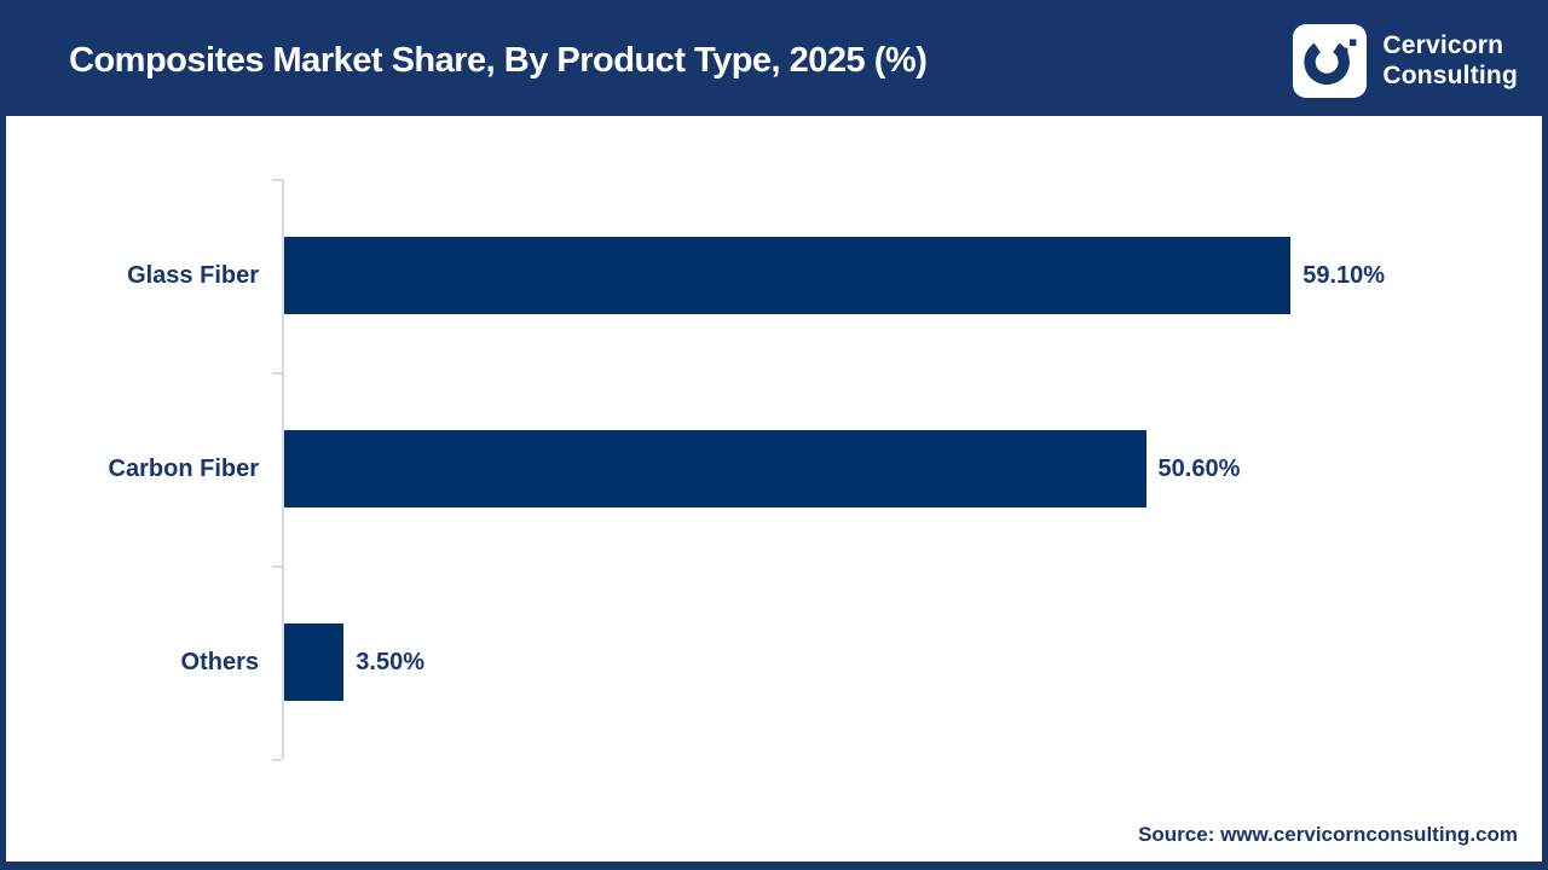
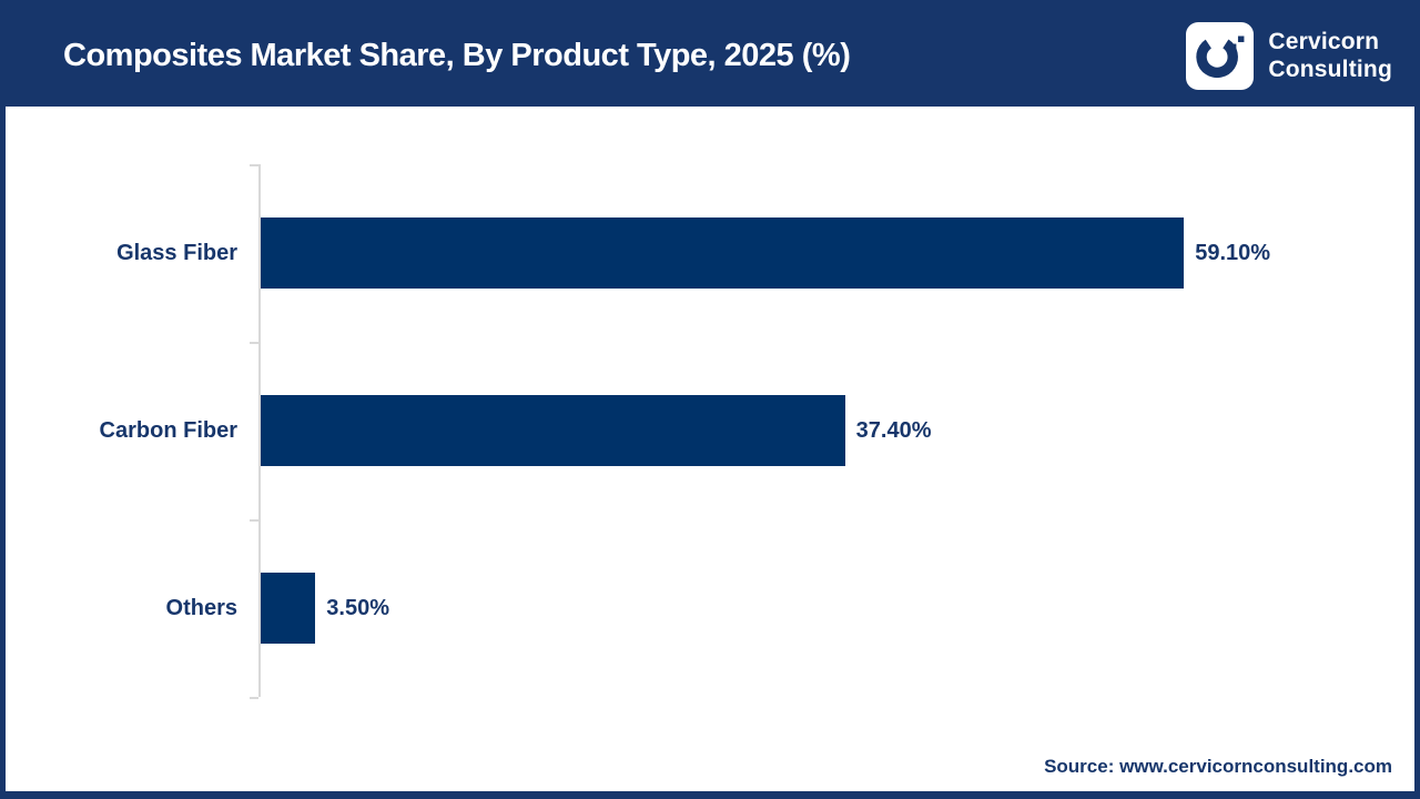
Carbon Fiber: 50.60% -> 37.40%
